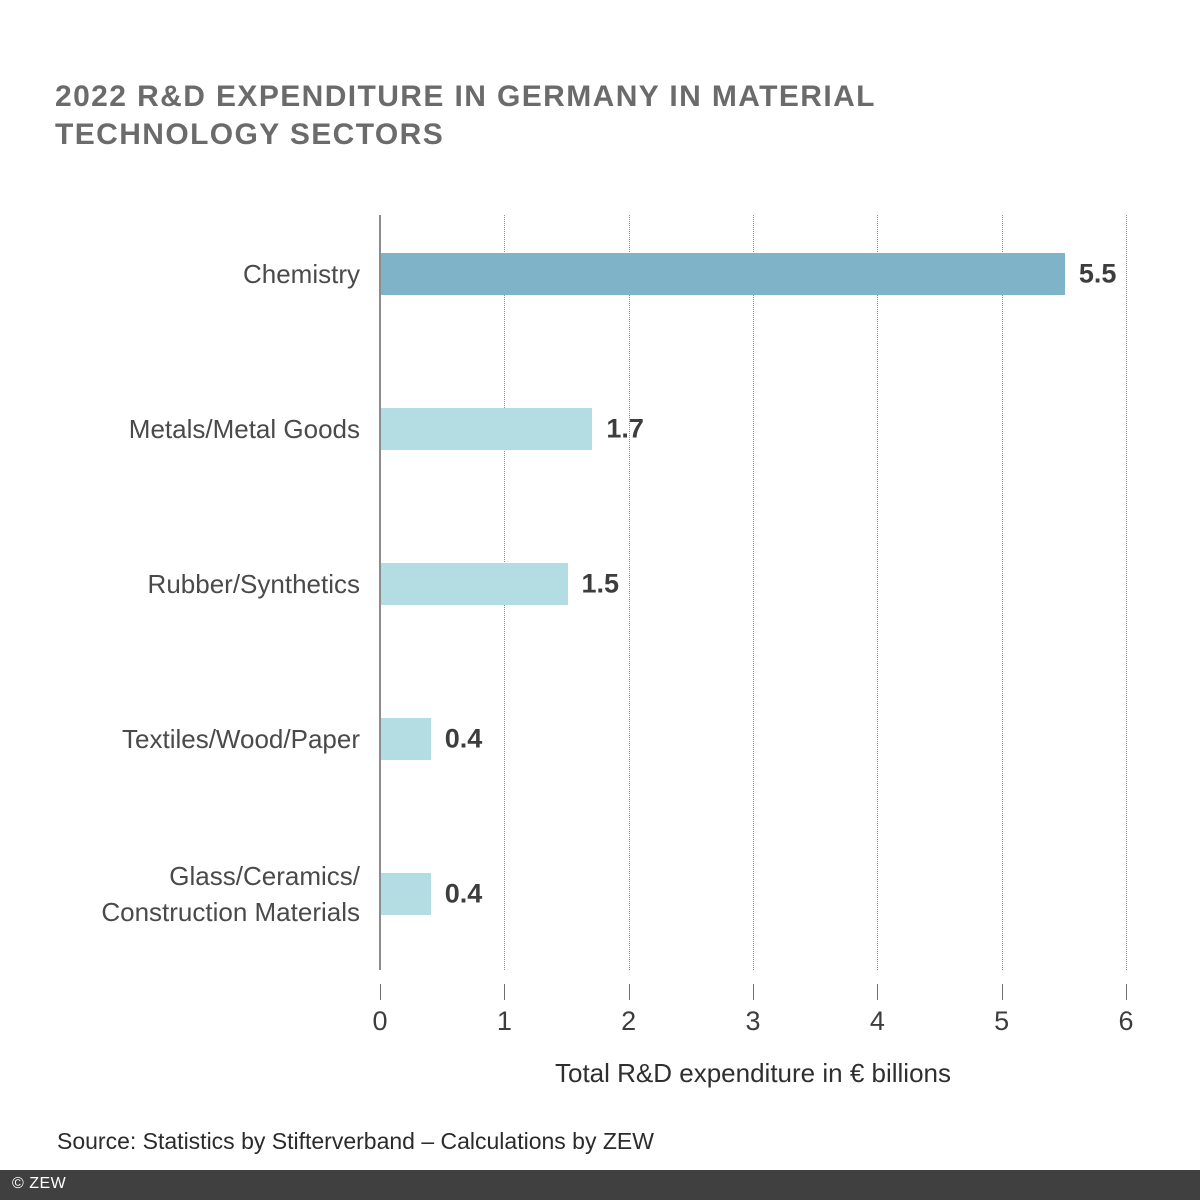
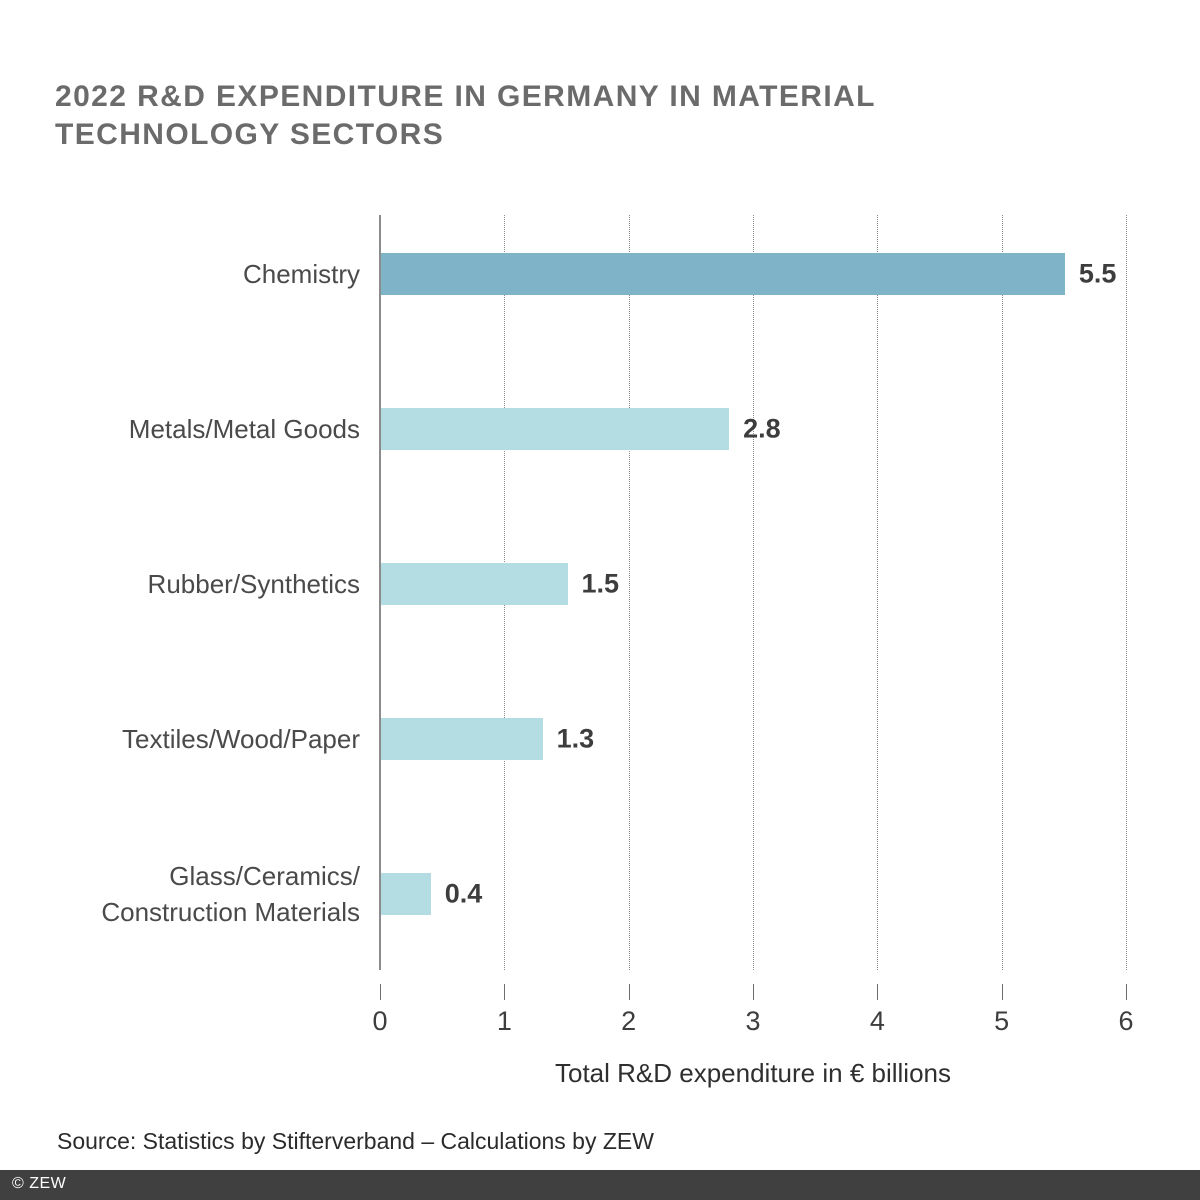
Metals/Metal Goods: 1.7 -> 2.8
Textiles/Wood/Paper: 0.4 -> 1.3
